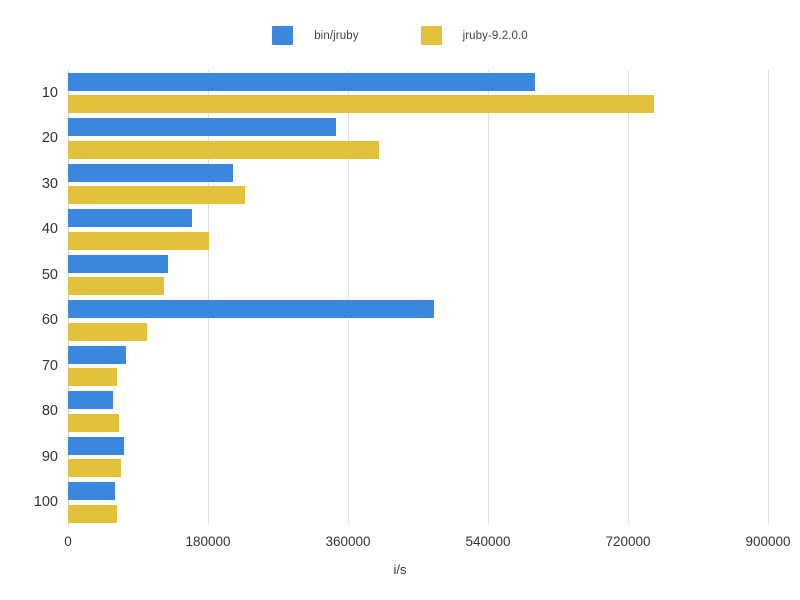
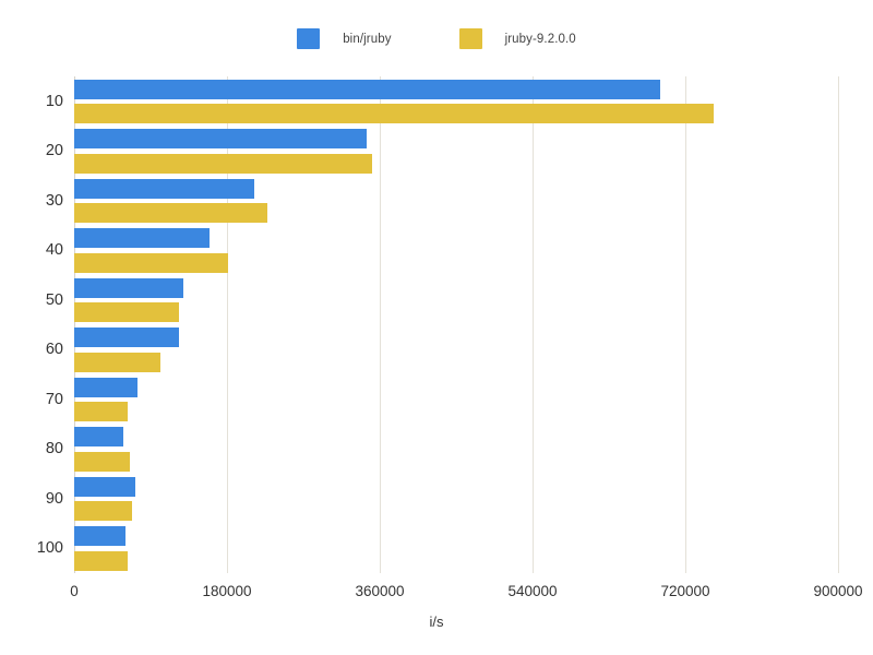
bin/jruby/10: 600000 -> 690000
jruby-9.2.0.0/20: 400000 -> 350000
bin/jruby/60: 470000 -> 120000
